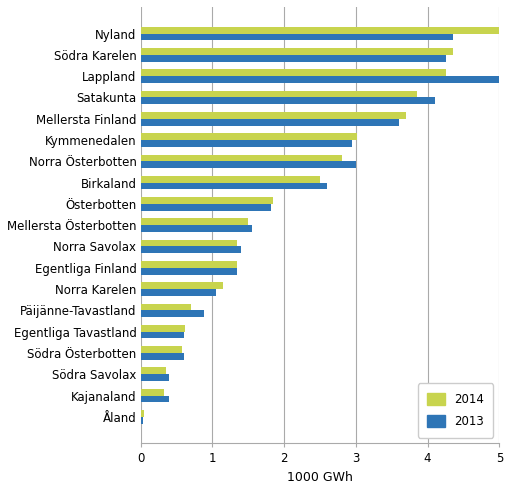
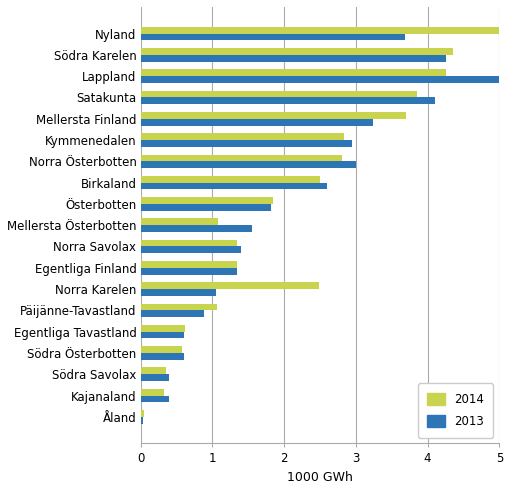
2013/Nyland: 4.35 -> 3.68
2013/Mellersta Finland: 3.60 -> 3.24
2014/Kymmenedalen: 3.02 -> 2.84
2014/Mellersta Österbotten: 1.50 -> 1.08
2014/Norra Karelen: 1.15 -> 2.48
2014/Päijänne-Tavastland: 0.70 -> 1.06
